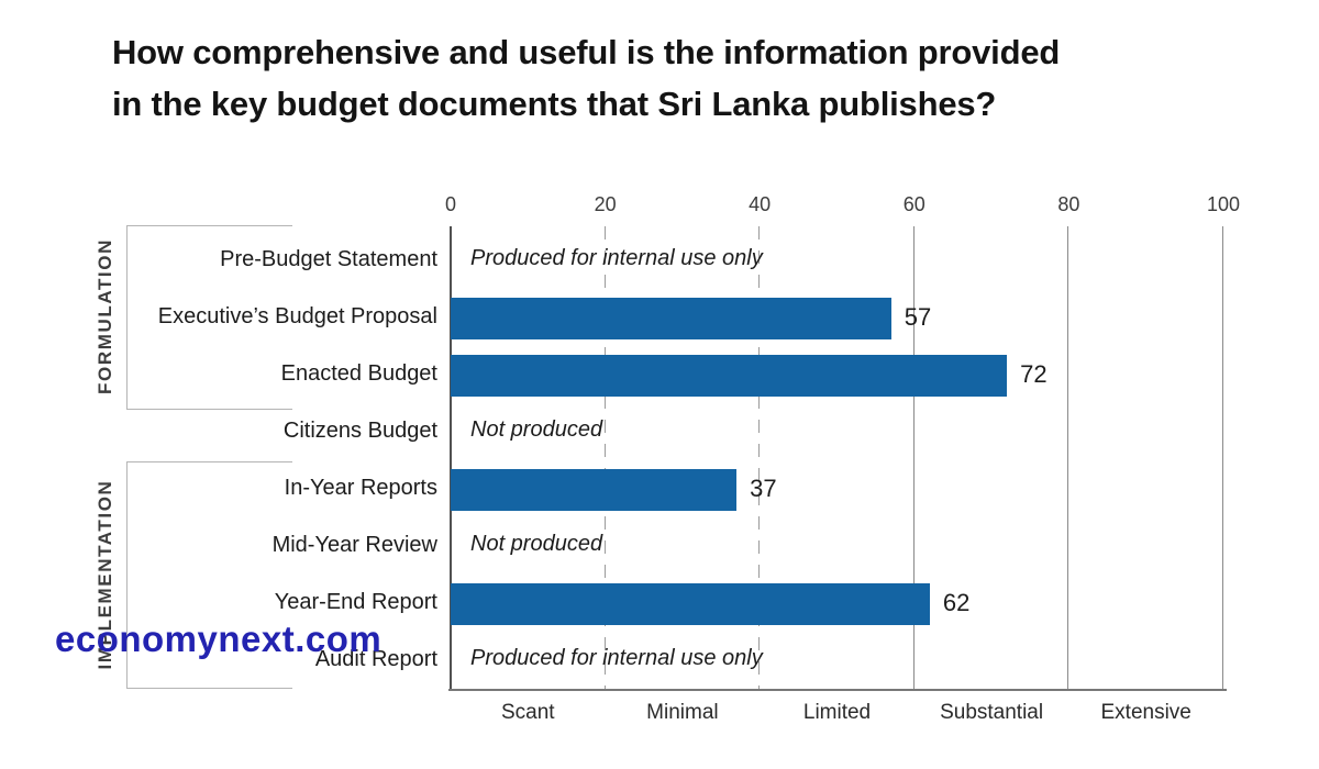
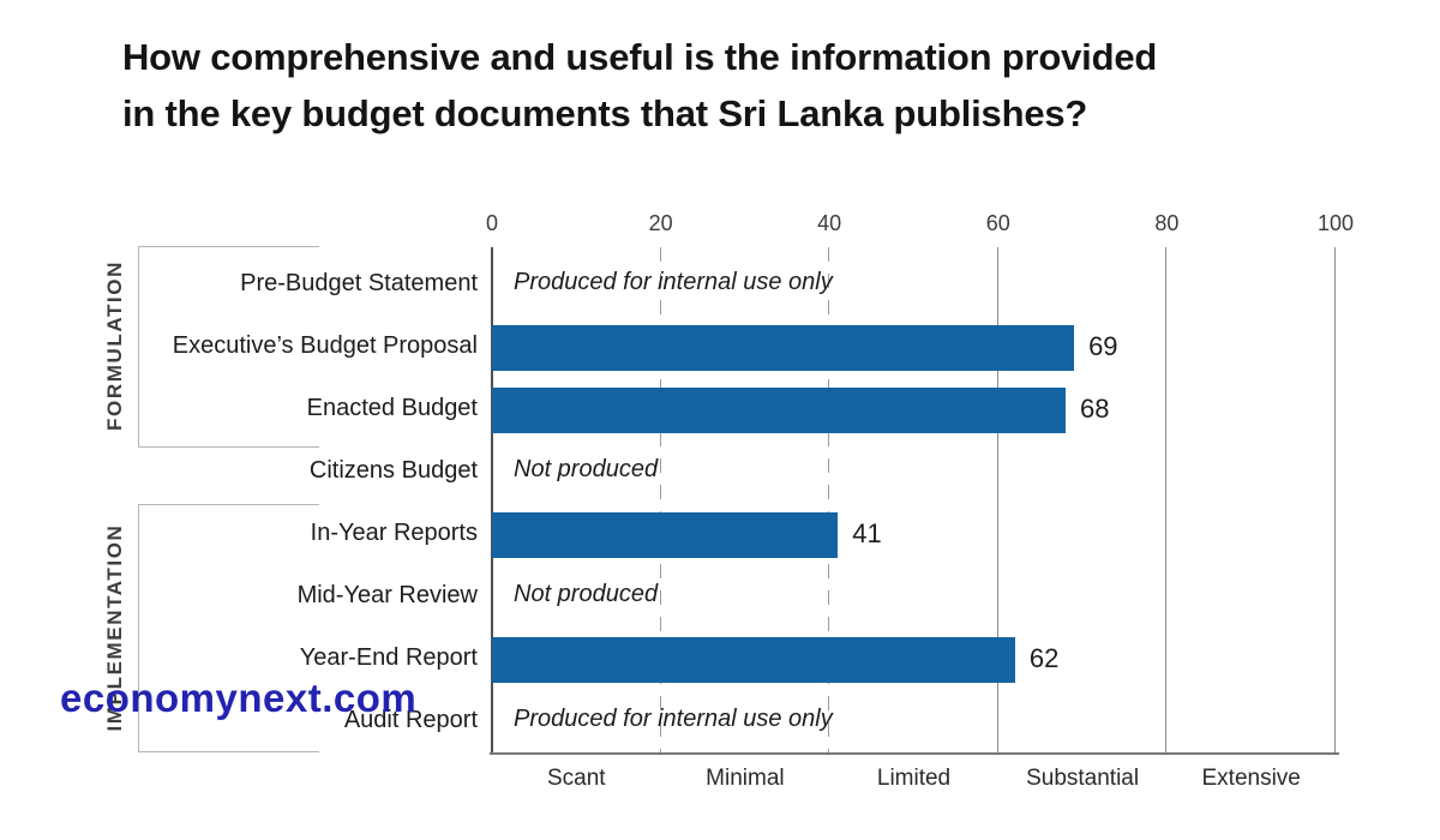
Executive’s Budget Proposal: 57 -> 69
Enacted Budget: 72 -> 68
In-Year Reports: 37 -> 41
